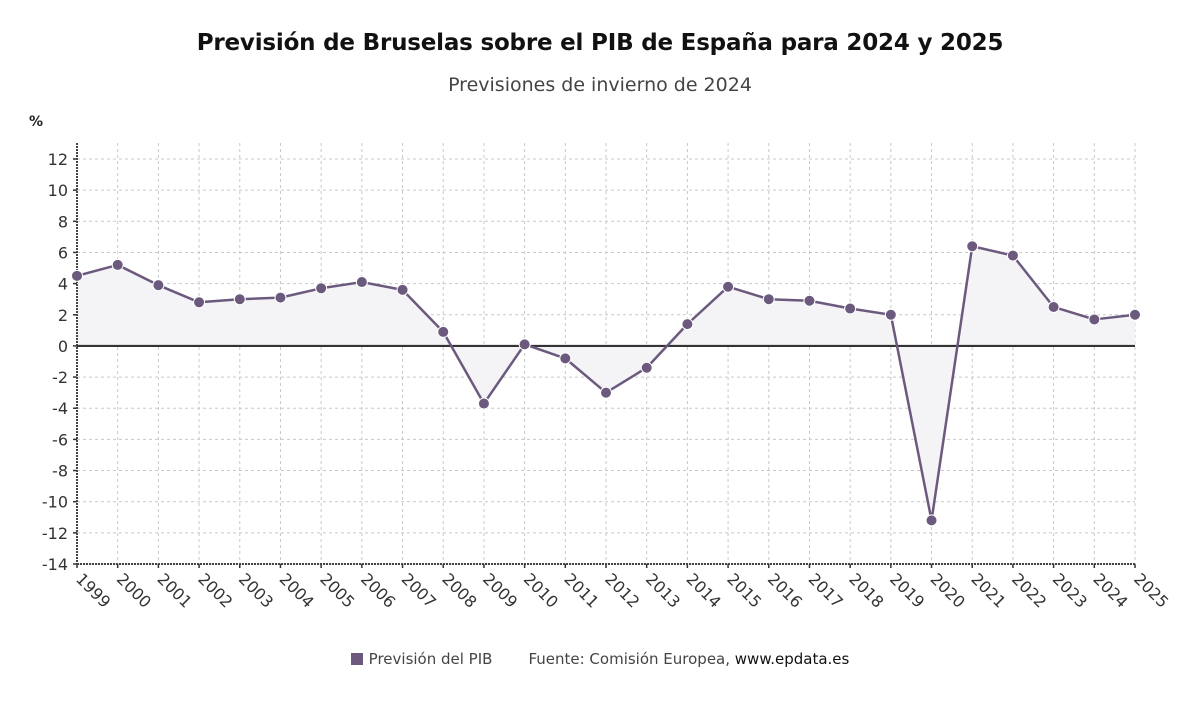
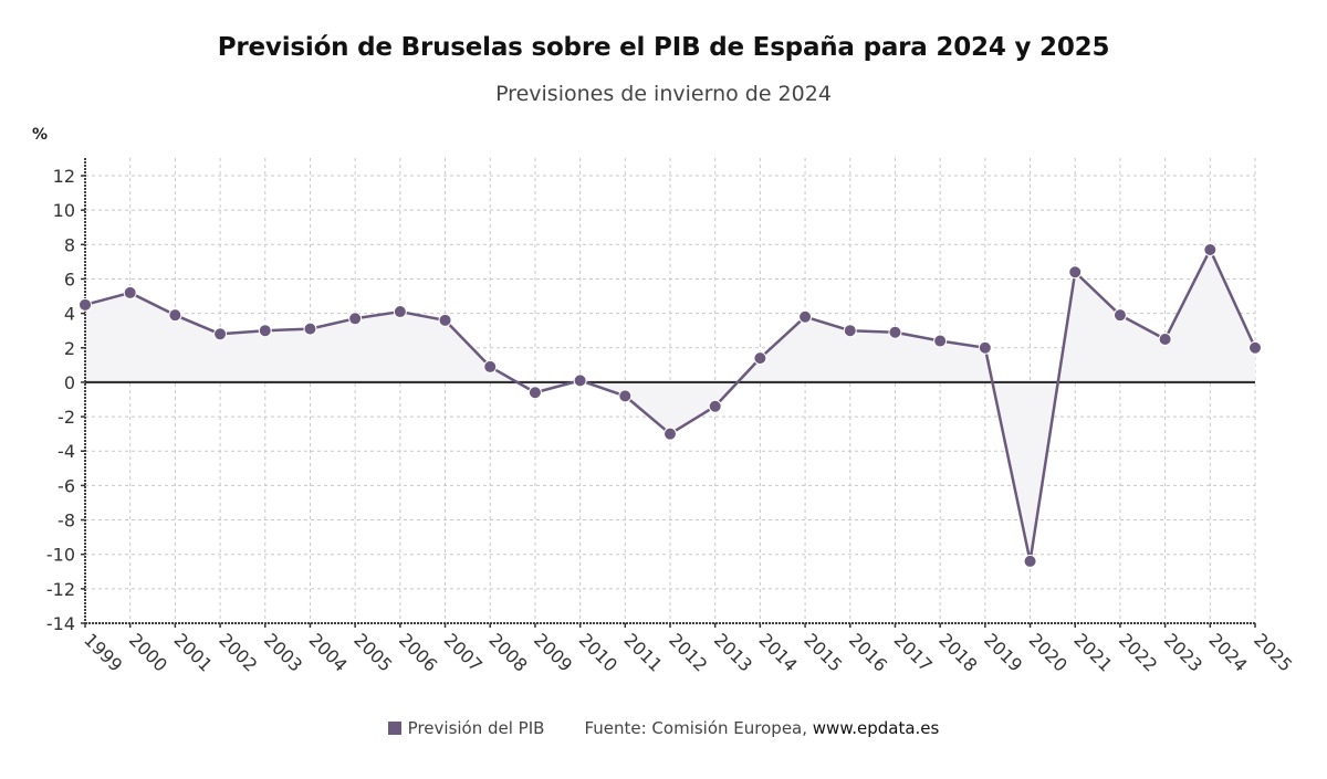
2009: -3.7 -> -0.6
2020: -11.2 -> -10.4
2022: 5.8 -> 3.9
2024: 1.7 -> 7.7
